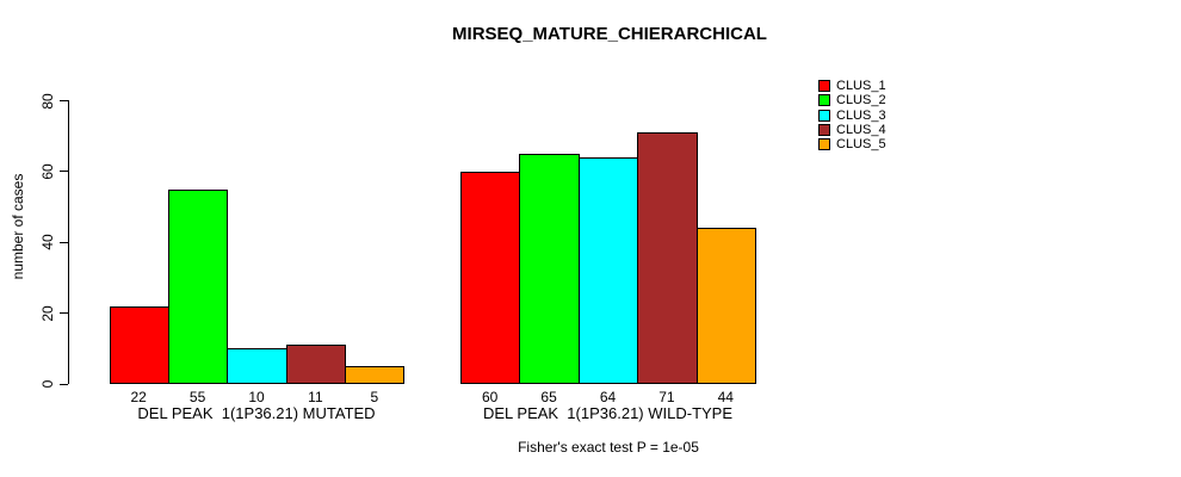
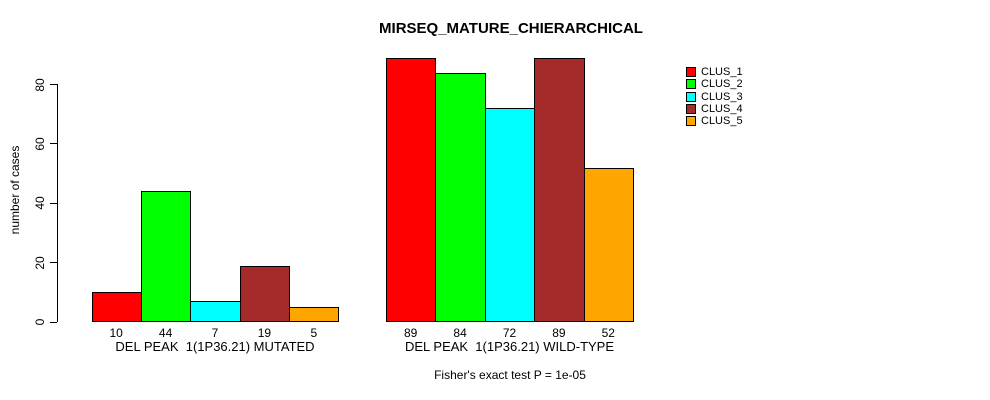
CLUS_1/DEL PEAK 1(1P36.21) MUTATED: 22 -> 10
CLUS_2/DEL PEAK 1(1P36.21) MUTATED: 55 -> 44
CLUS_3/DEL PEAK 1(1P36.21) MUTATED: 10 -> 7
CLUS_4/DEL PEAK 1(1P36.21) MUTATED: 11 -> 19
CLUS_1/DEL PEAK 1(1P36.21) WILD-TYPE: 60 -> 89
CLUS_2/DEL PEAK 1(1P36.21) WILD-TYPE: 65 -> 84
CLUS_3/DEL PEAK 1(1P36.21) WILD-TYPE: 64 -> 72
CLUS_4/DEL PEAK 1(1P36.21) WILD-TYPE: 71 -> 89
CLUS_5/DEL PEAK 1(1P36.21) WILD-TYPE: 44 -> 52
